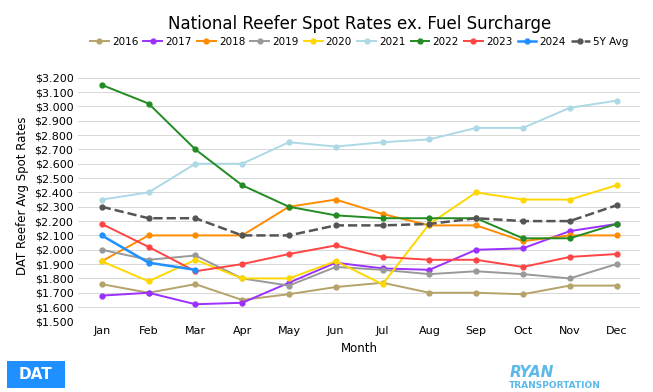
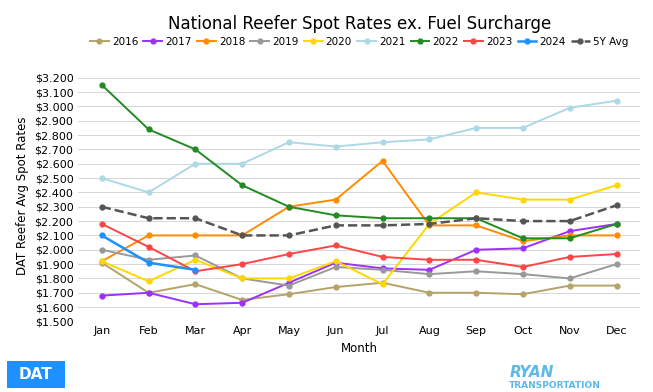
2016/Jan: $1.76 -> $1.91
2021/Jan: $2.35 -> $2.50
2022/Feb: $3.02 -> $2.84
2018/Jul: $2.25 -> $2.62
